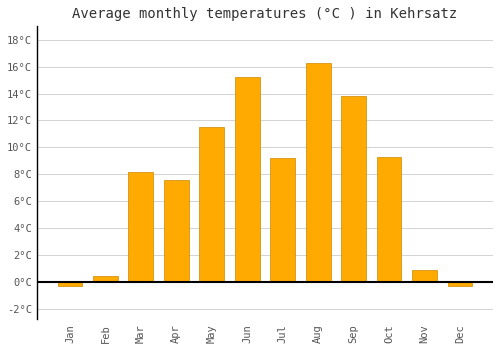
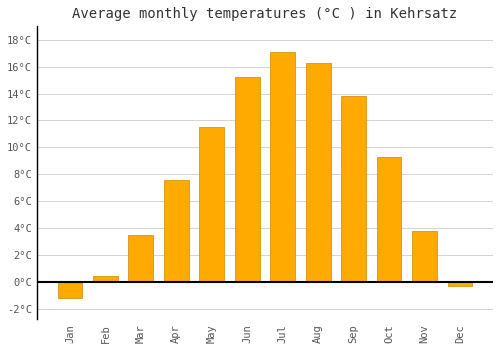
Jan: -0.3°C -> -1.2°C
Mar: 8.2°C -> 3.5°C
Jul: 9.2°C -> 17.1°C
Nov: 0.9°C -> 3.8°C
